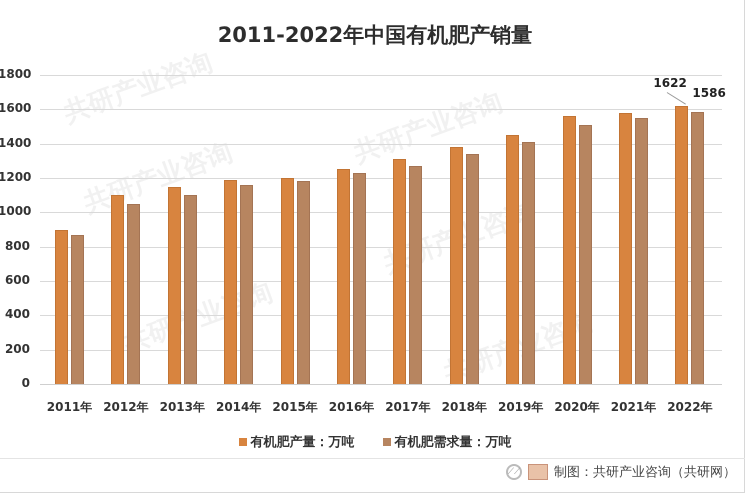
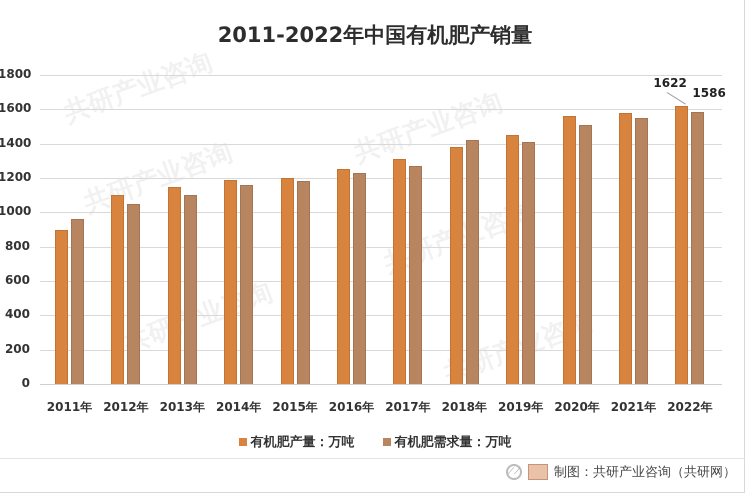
有机肥需求量：万吨/2011年: 870 -> 960
有机肥需求量：万吨/2018年: 1340 -> 1420
